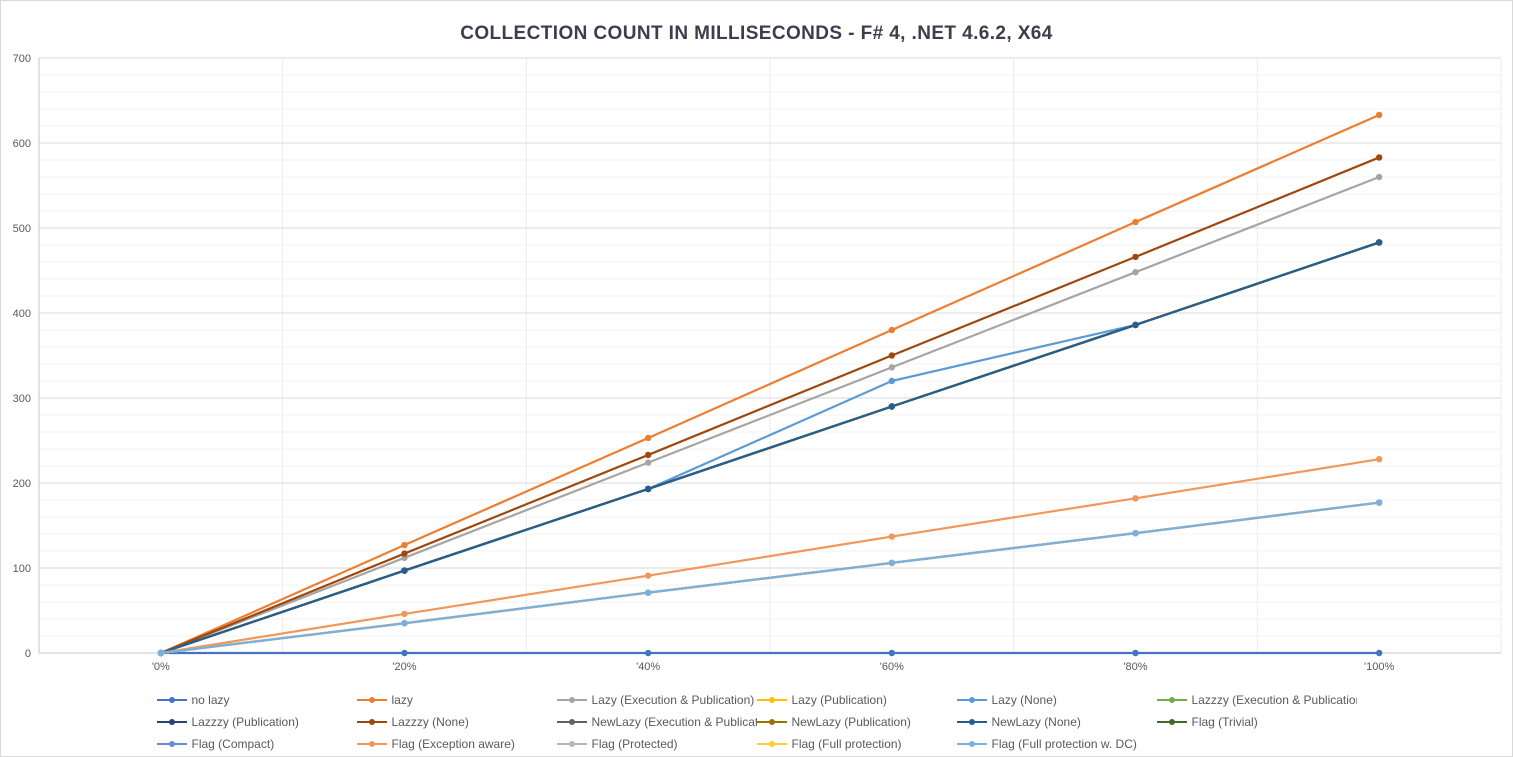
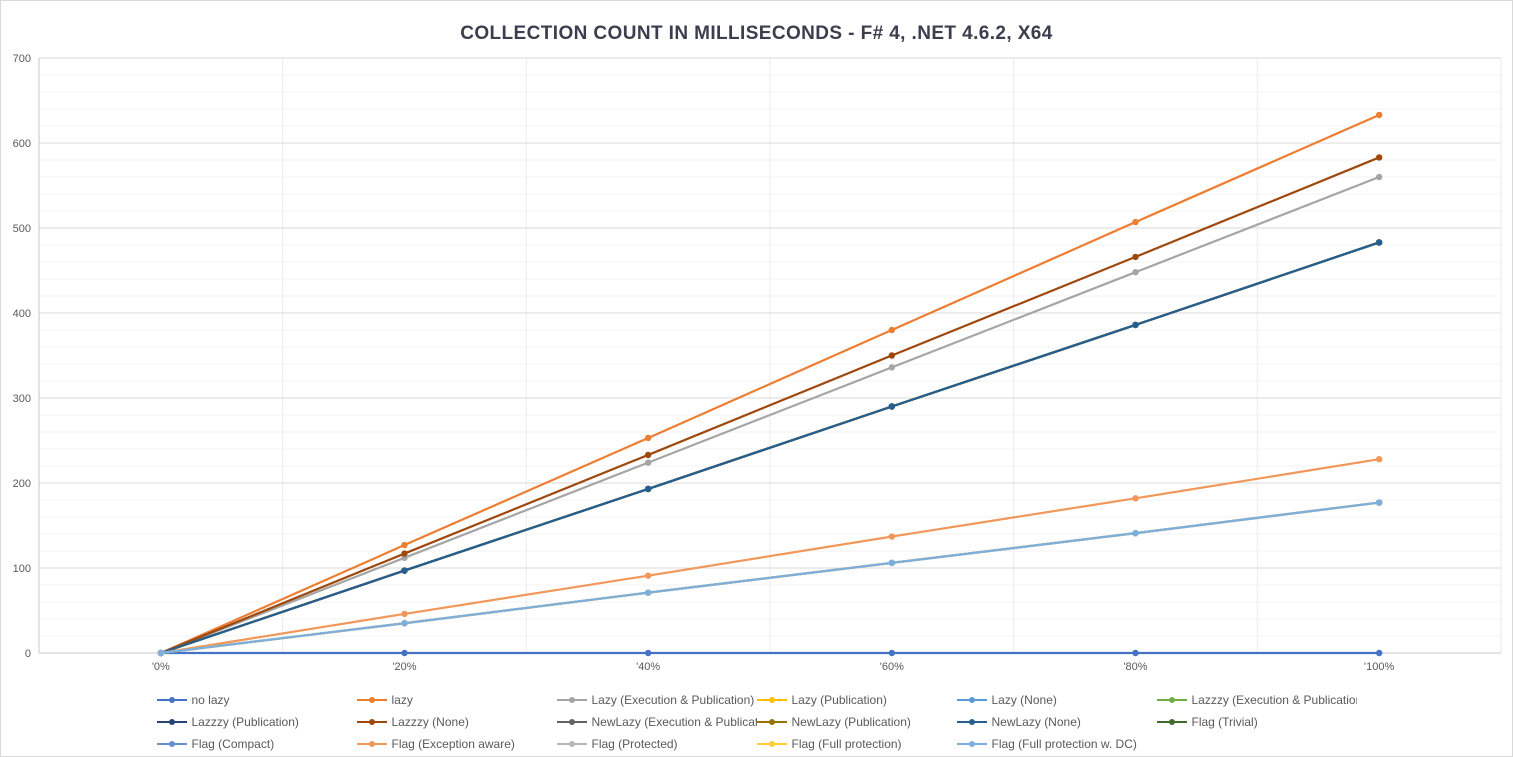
Lazy (None)/'60%: 320 -> 290
